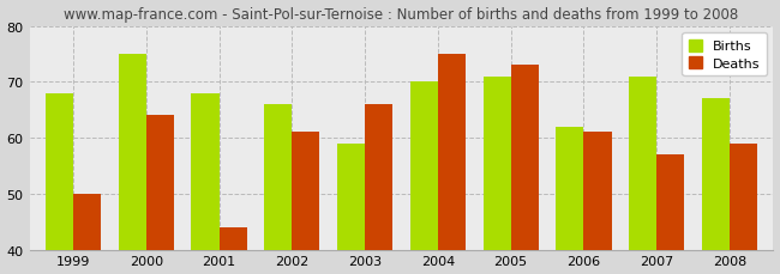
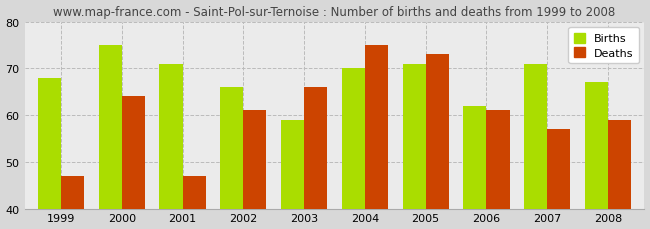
Deaths/1999: 50 -> 47
Births/2001: 68 -> 71
Deaths/2001: 44 -> 47
